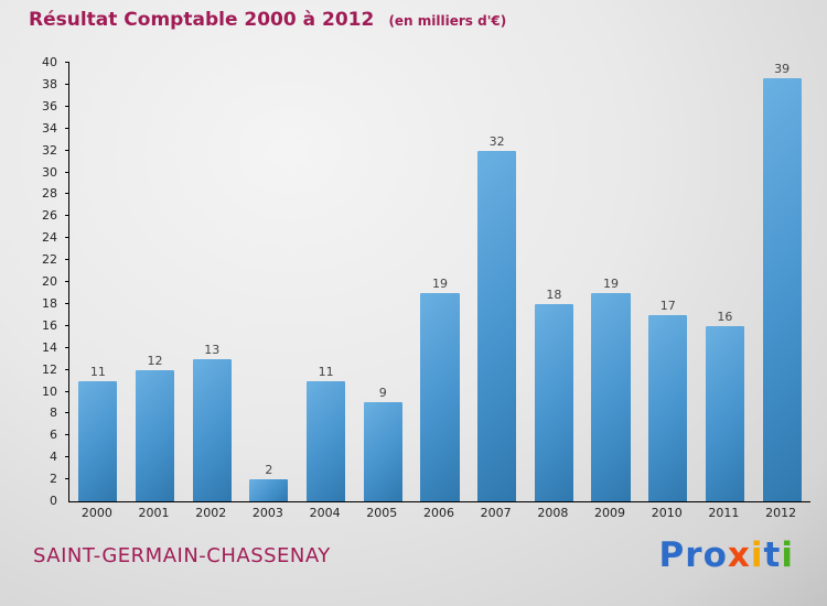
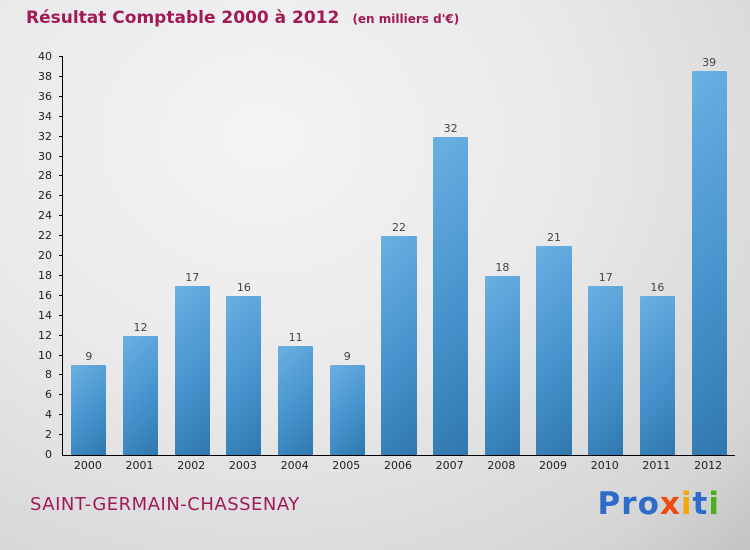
2000: 11 -> 9
2002: 13 -> 17
2003: 2 -> 16
2006: 19 -> 22
2009: 19 -> 21
